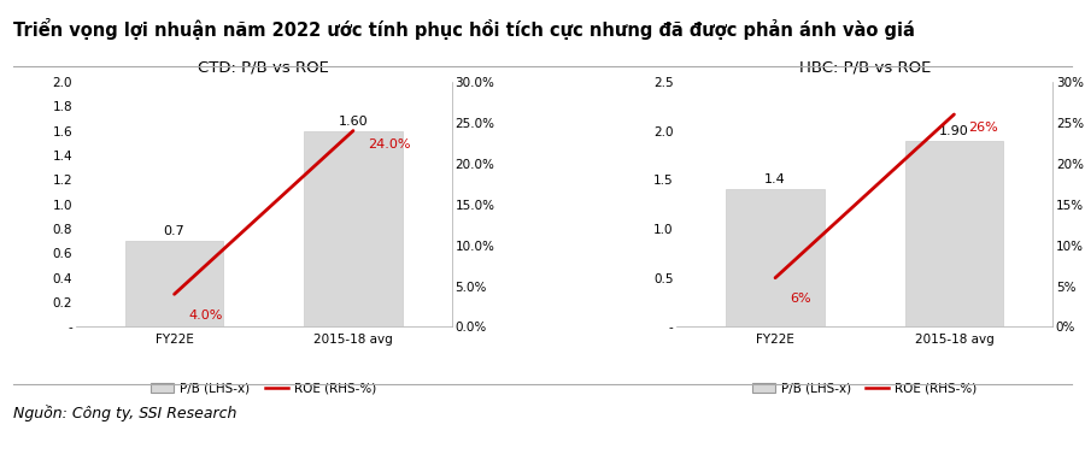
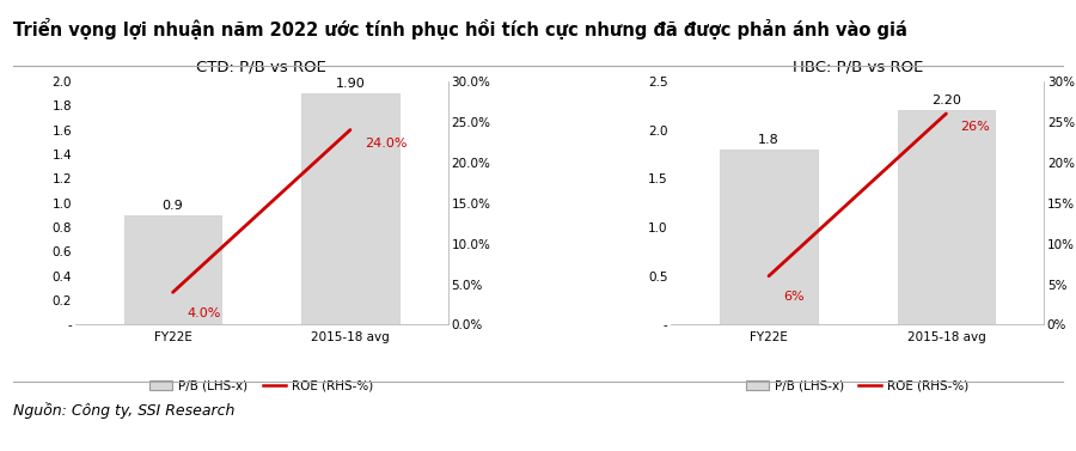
CTD: P/B vs ROE/FY22E: 0.7 -> 0.9
CTD: P/B vs ROE/2015-18 avg: 1.60 -> 1.90
HBC: P/B vs ROE/FY22E: 1.4 -> 1.8
HBC: P/B vs ROE/2015-18 avg: 1.90 -> 2.20
